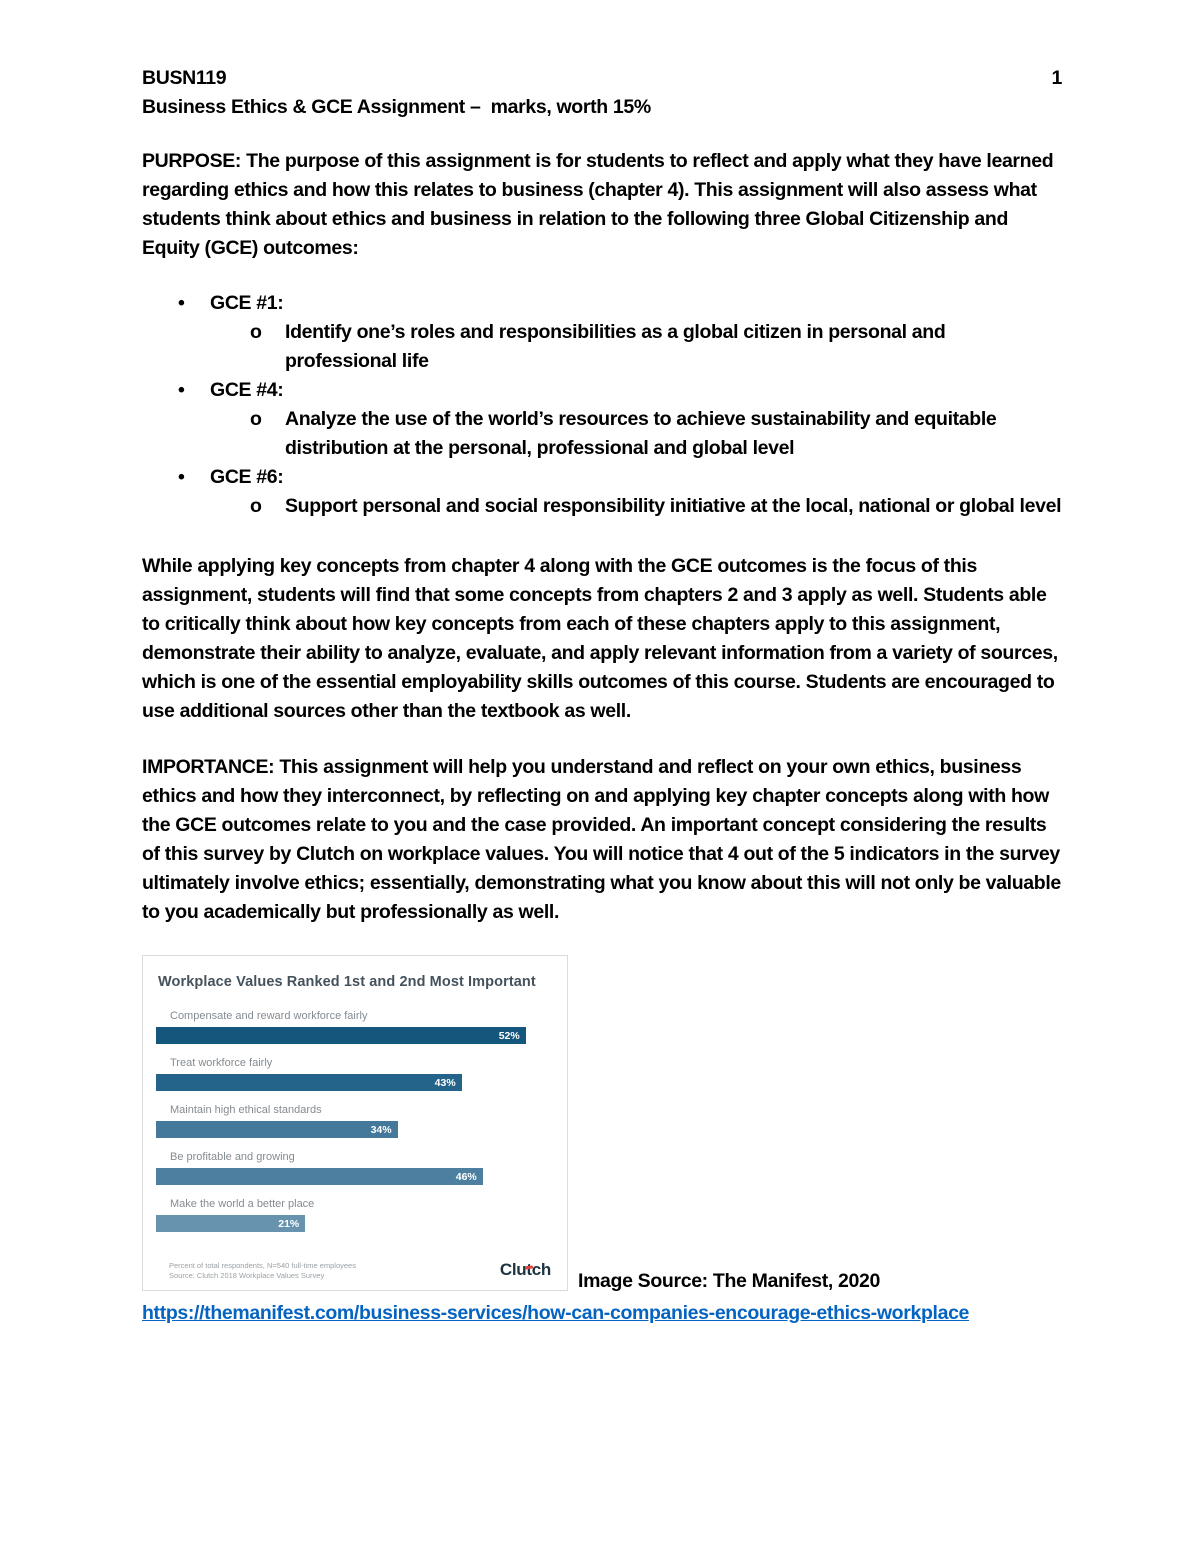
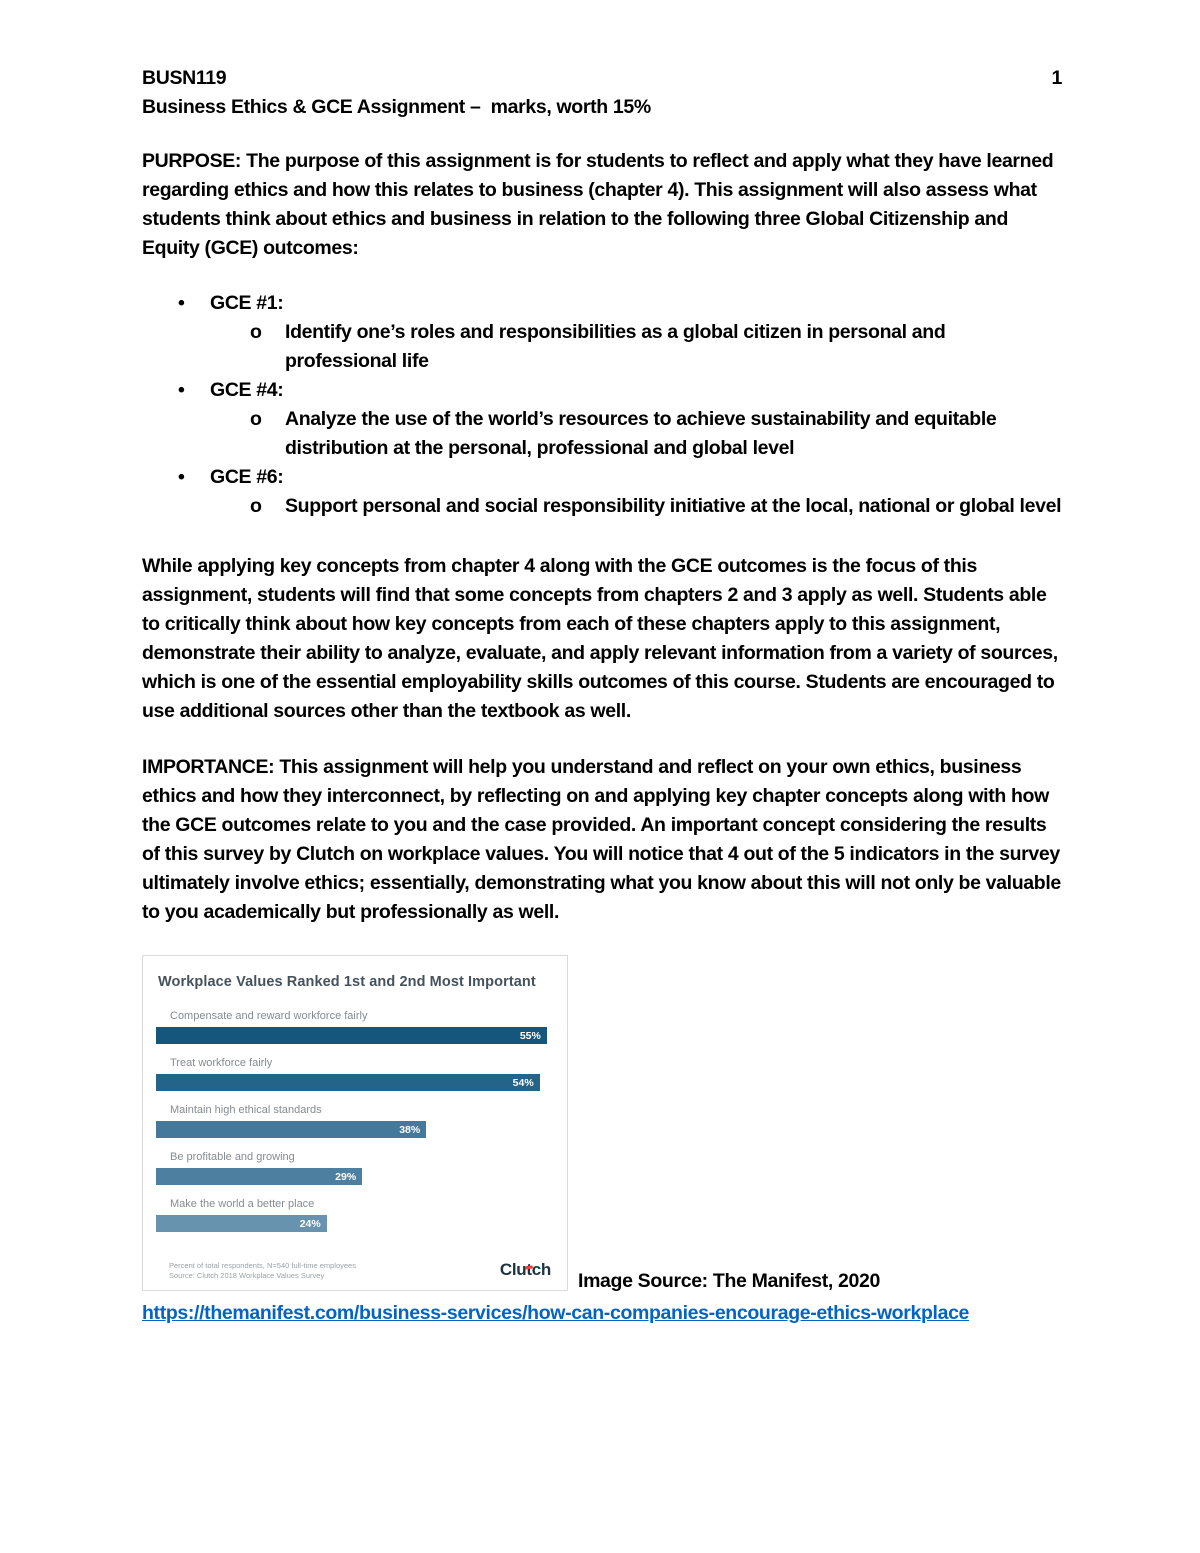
Compensate and reward workforce fairly: 52% -> 55%
Treat workforce fairly: 43% -> 54%
Maintain high ethical standards: 34% -> 38%
Be profitable and growing: 46% -> 29%
Make the world a better place: 21% -> 24%
